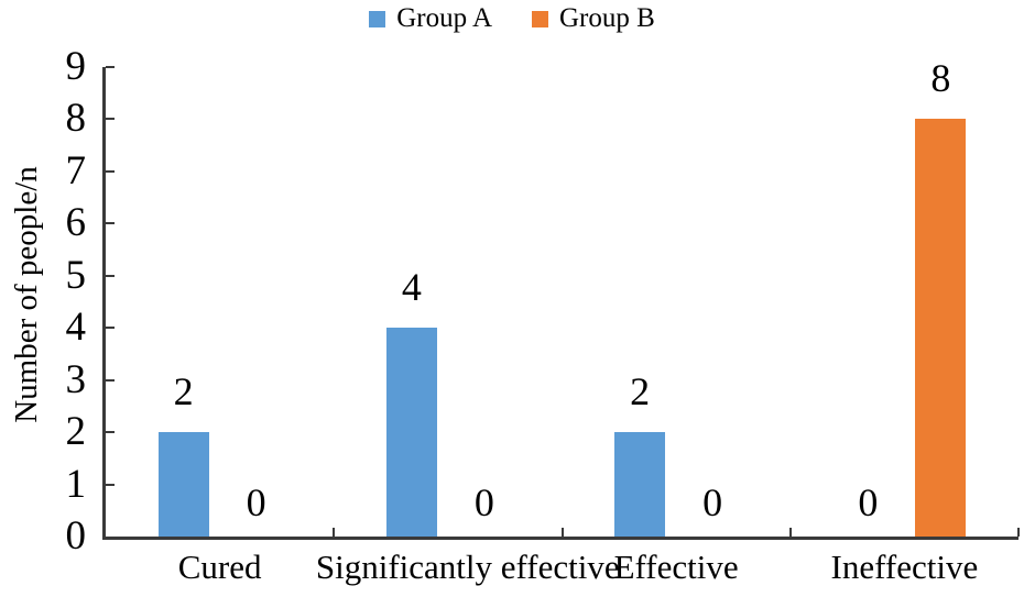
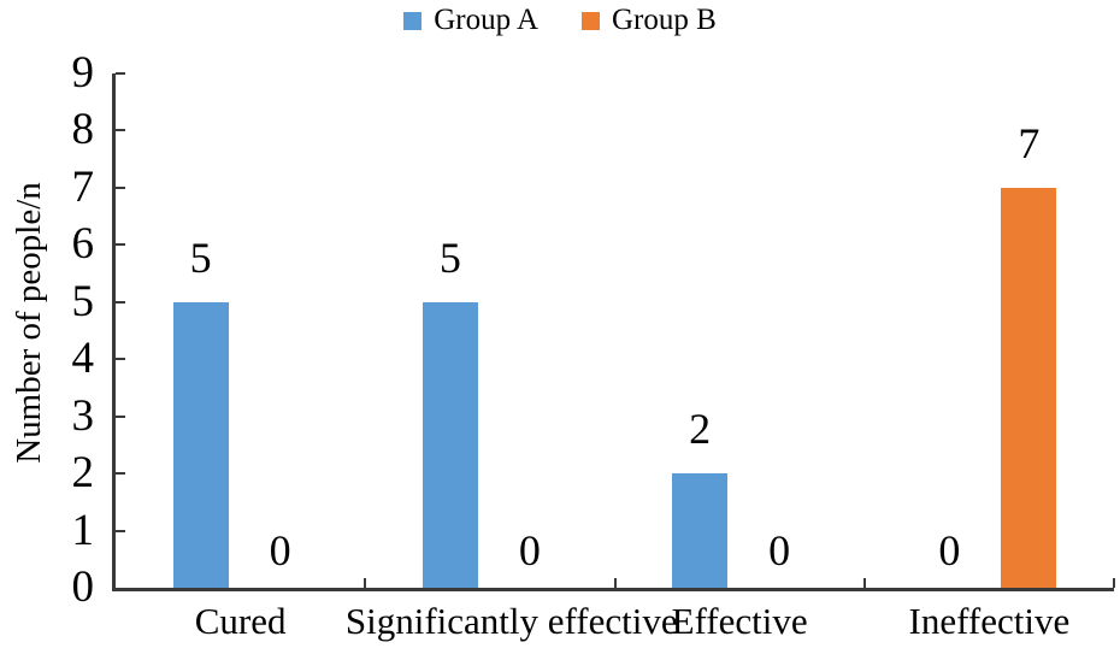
Group A/Cured: 2 -> 5
Group A/Significantly effective: 4 -> 5
Group B/Ineffective: 8 -> 7
